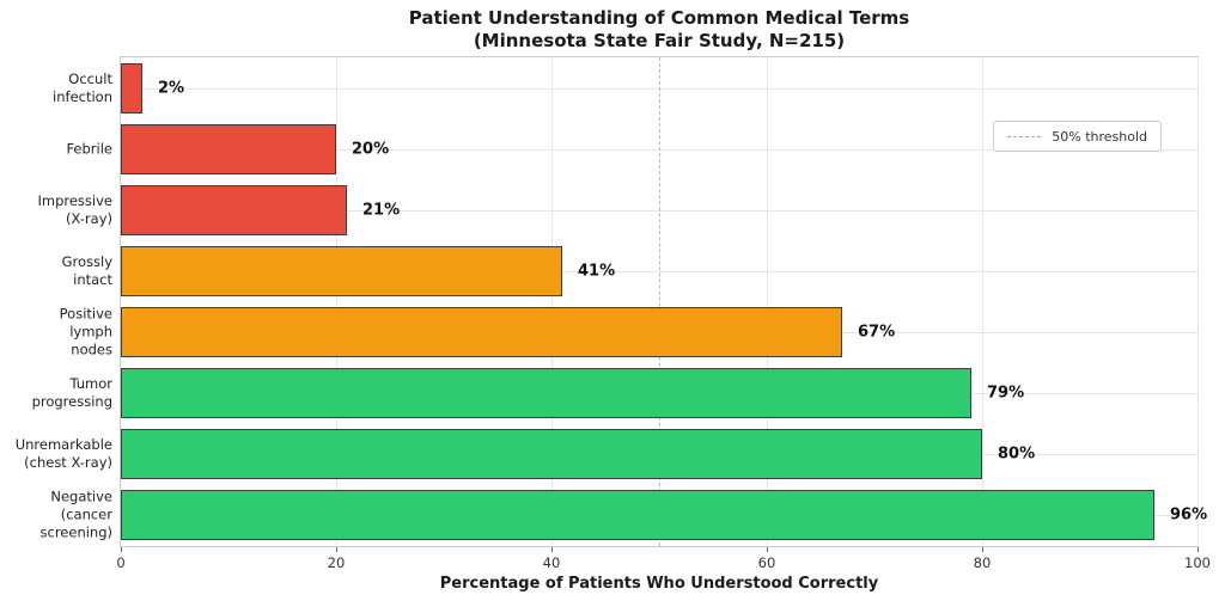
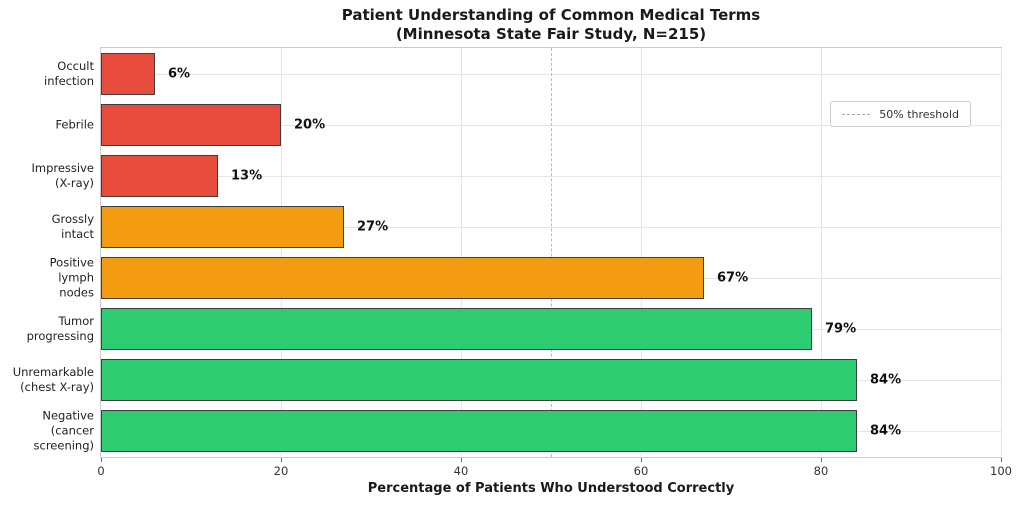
Occult infection: 2% -> 6%
Impressive (X-ray): 21% -> 13%
Grossly intact: 41% -> 27%
Unremarkable (chest X-ray): 80% -> 84%
Negative (cancer screening): 96% -> 84%
